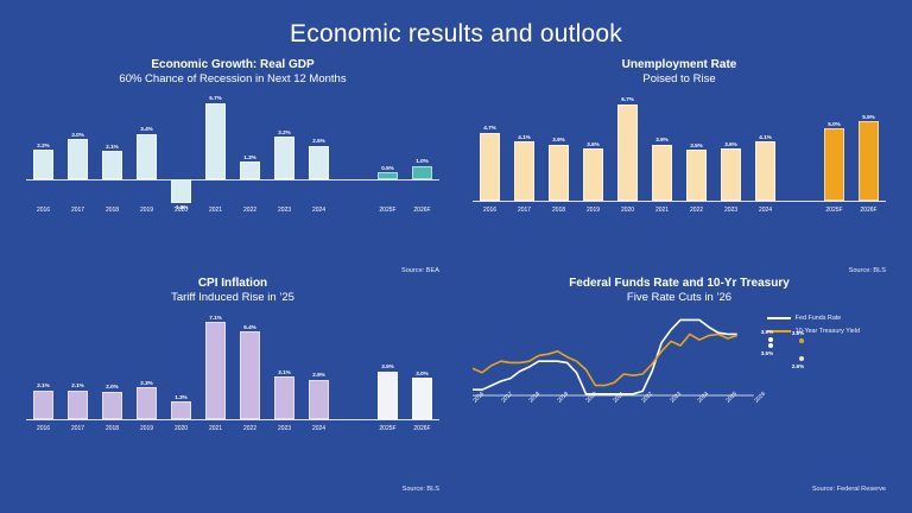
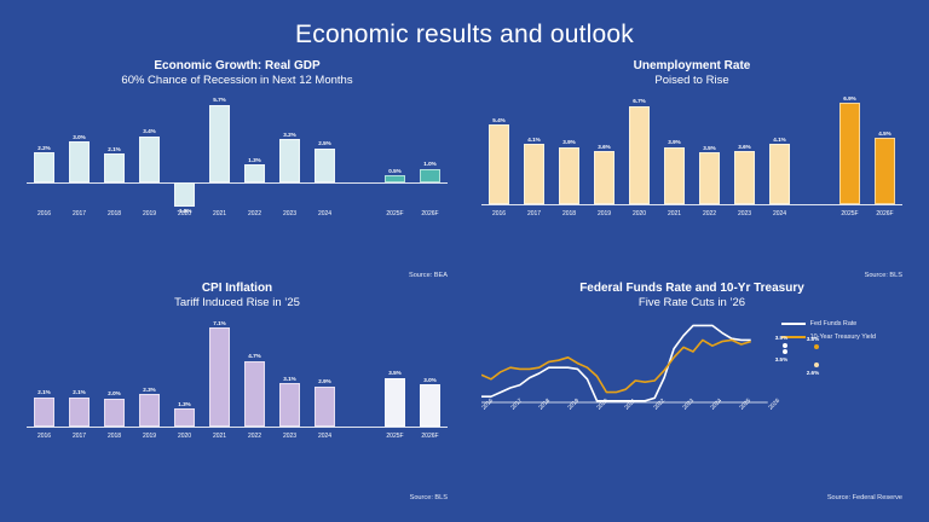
Unemployment Rate/2016: 4.7% -> 5.4%
Unemployment Rate/2025F: 5.0% -> 6.9%
Unemployment Rate/2026F: 5.5% -> 4.5%
CPI Inflation/2022: 6.4% -> 4.7%
